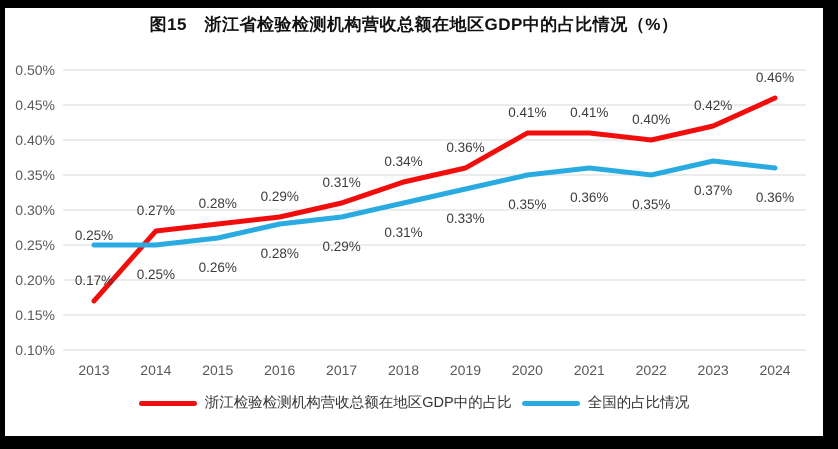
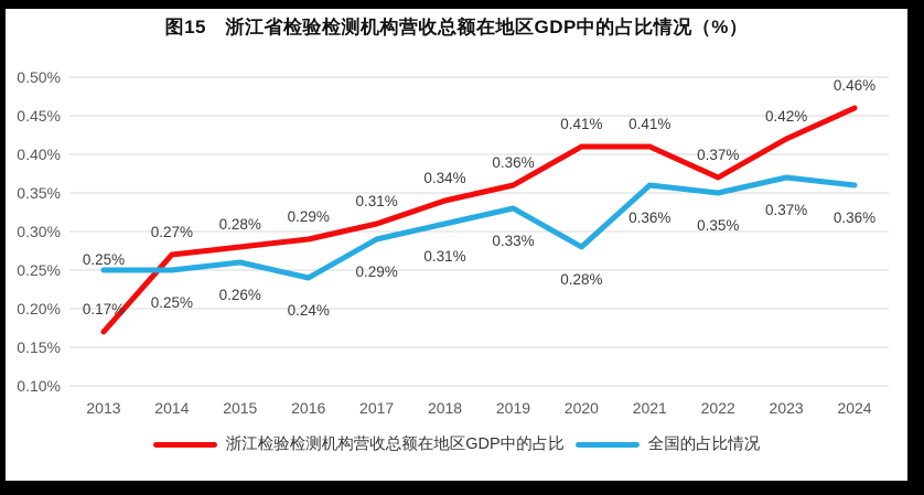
全国的占比情况/2016: 0.28% -> 0.24%
全国的占比情况/2020: 0.35% -> 0.28%
浙江检验检测机构营收总额在地区GDP中的占比/2022: 0.40% -> 0.37%
